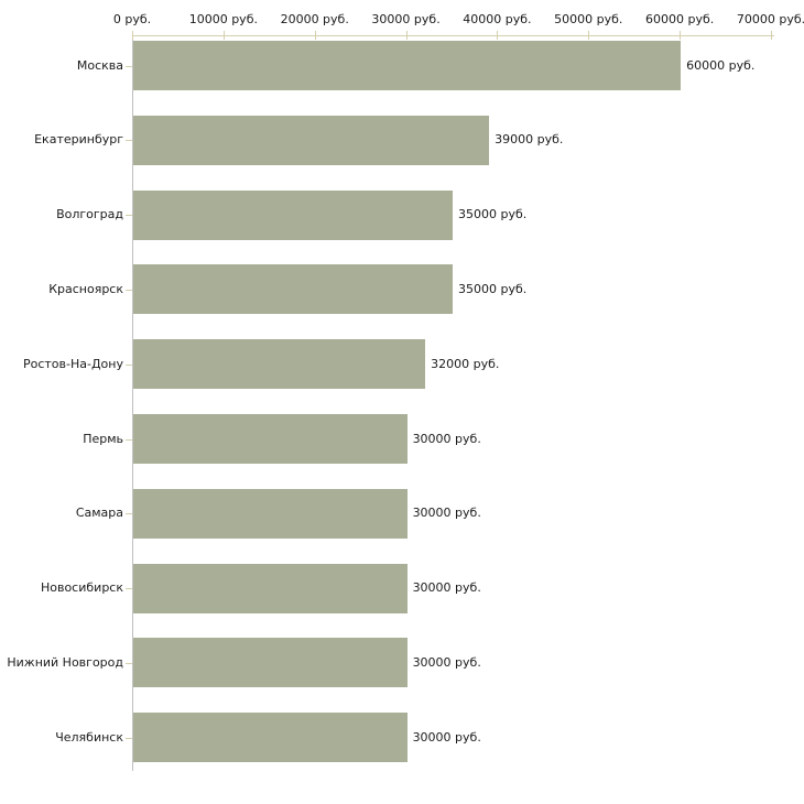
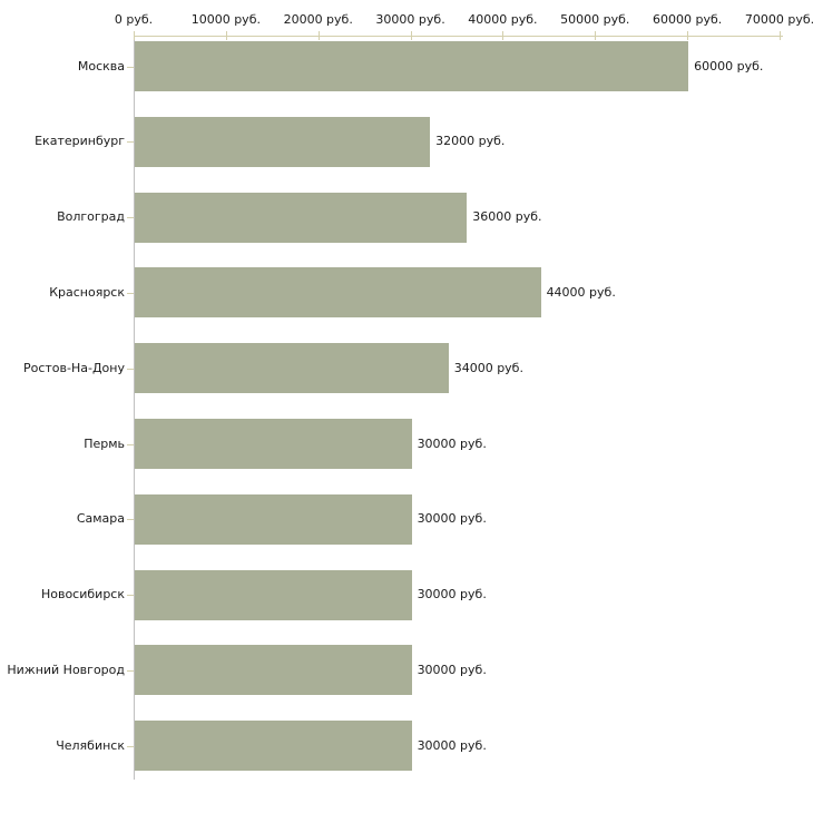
Екатеринбург: 39000 -> 32000
Волгоград: 35000 -> 36000
Красноярск: 35000 -> 44000
Ростов-На-Дону: 32000 -> 34000
